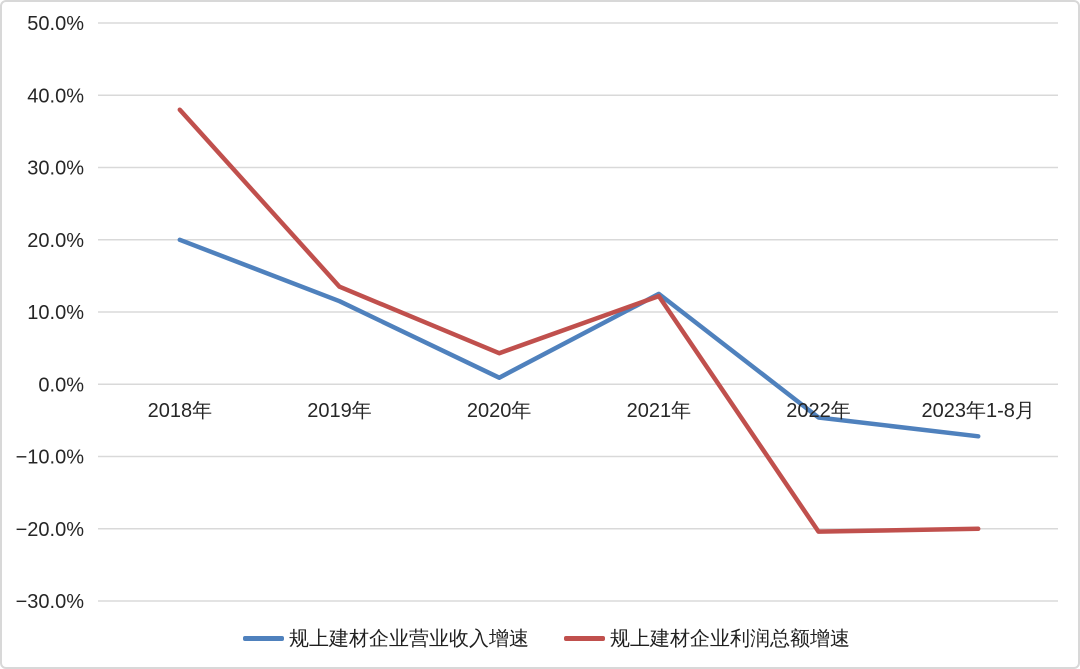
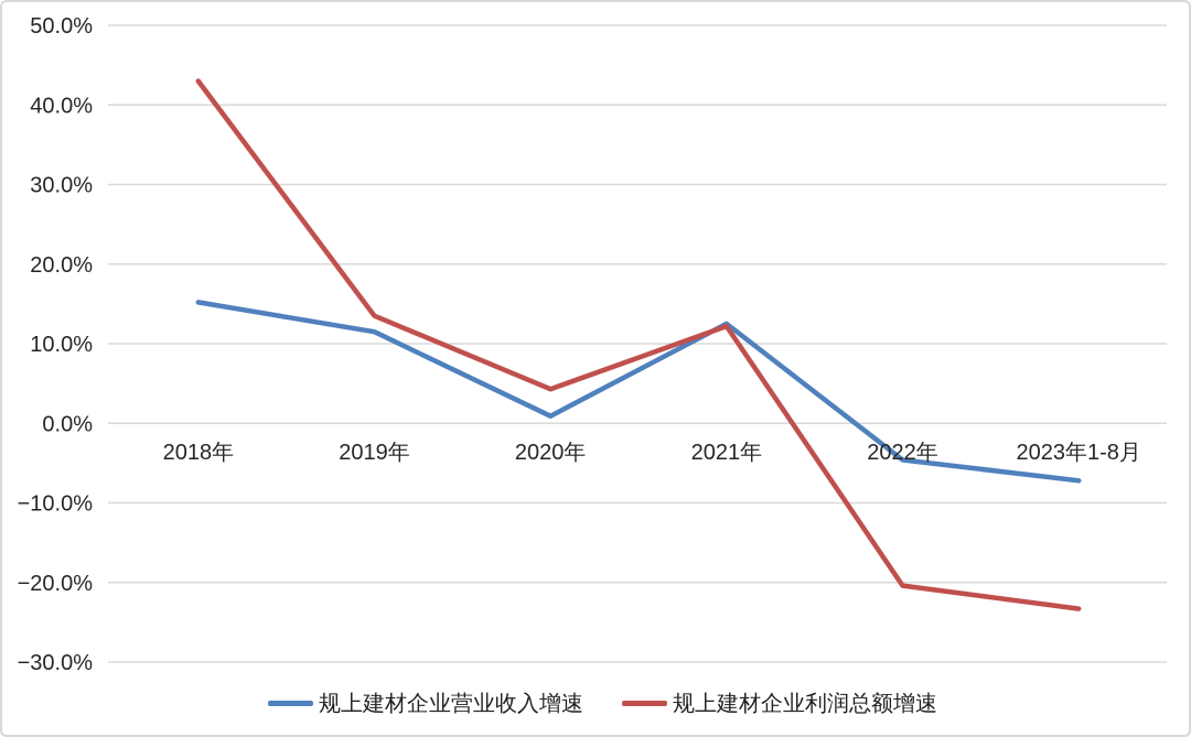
规上建材企业营业收入增速/2018年: 20% -> 15%
规上建材企业利润总额增速/2018年: 38% -> 43%
规上建材企业利润总额增速/2023年1-8月: -20% -> -23%
